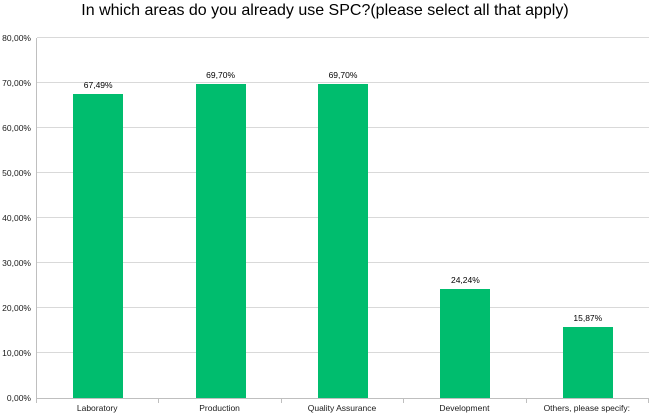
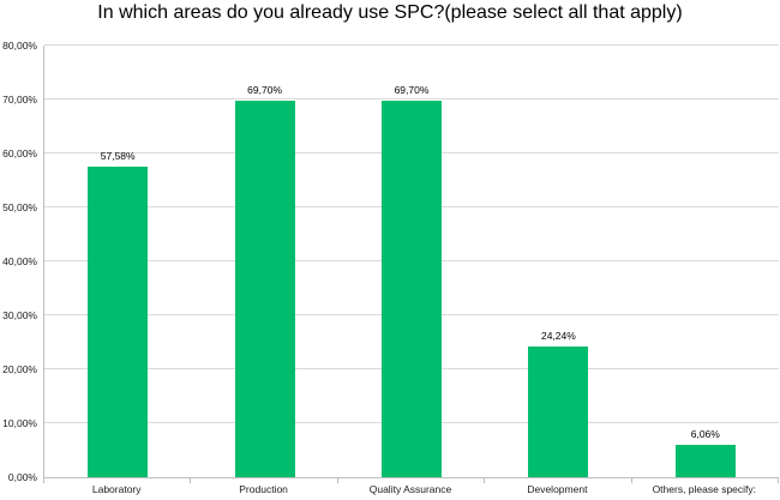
Laboratory: 67,49% -> 57,58%
Others, please specify:: 15,87% -> 6,06%
